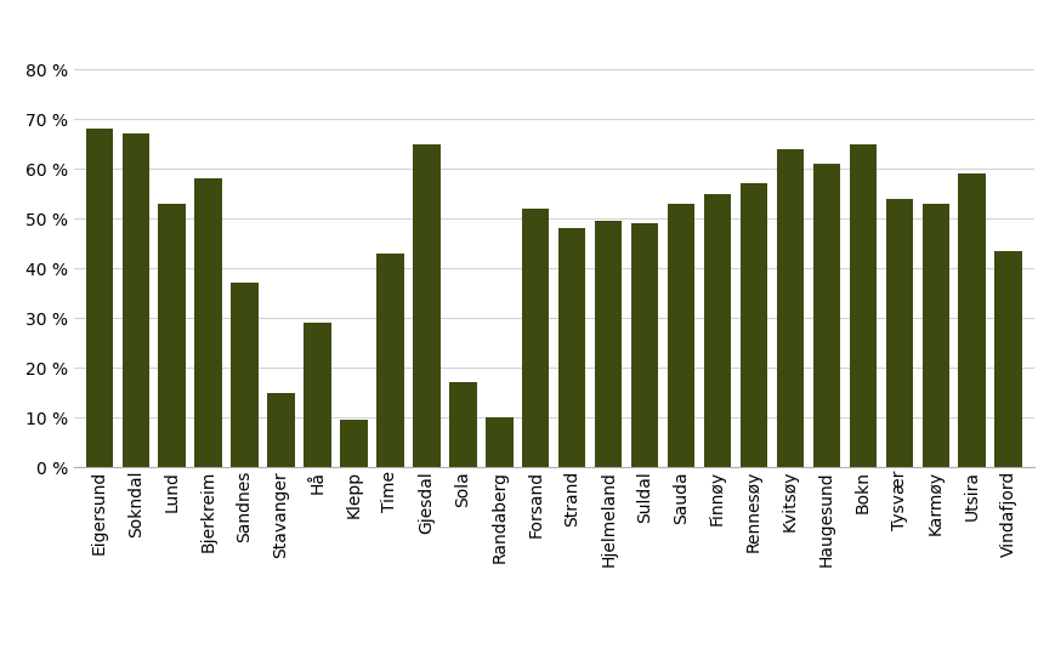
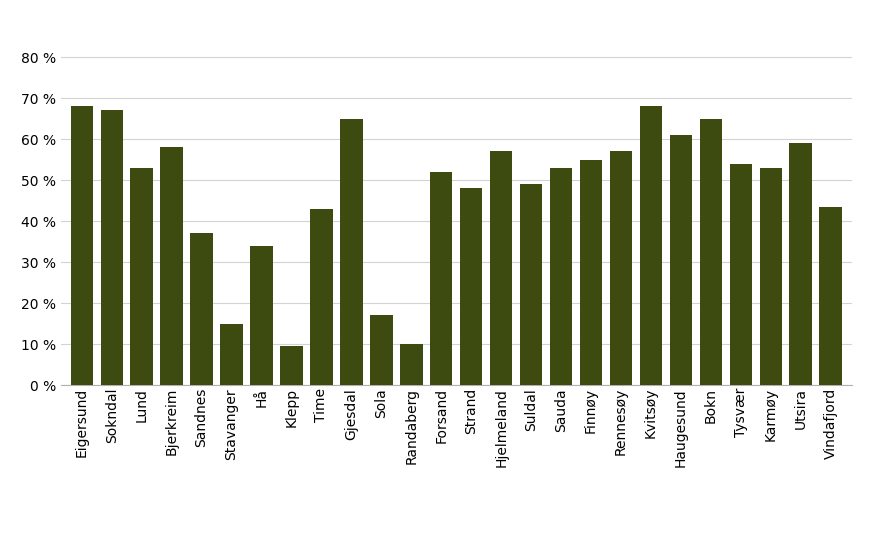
Hå: 29.0 % -> 34.0 %
Hjelmeland: 49.5 % -> 57.0 %
Kvitsøy: 64.0 % -> 68.0 %
